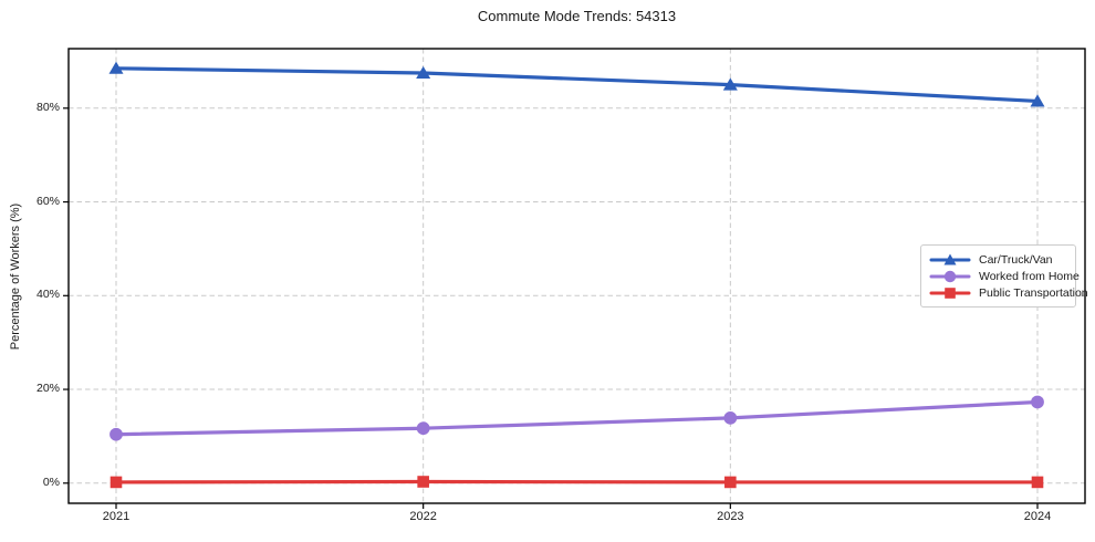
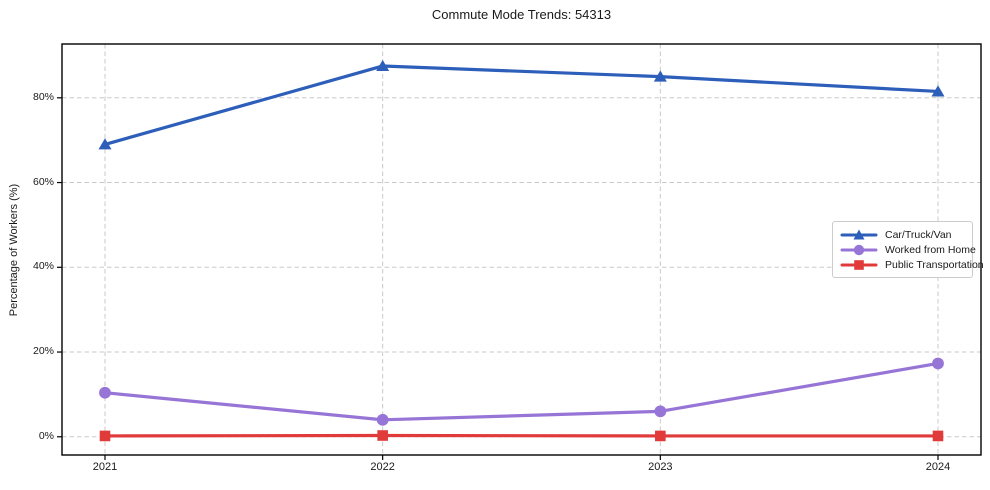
Car/Truck/Van/2021: 88% -> 69%
Worked from Home/2022: 12% -> 4%
Worked from Home/2023: 14% -> 6%
